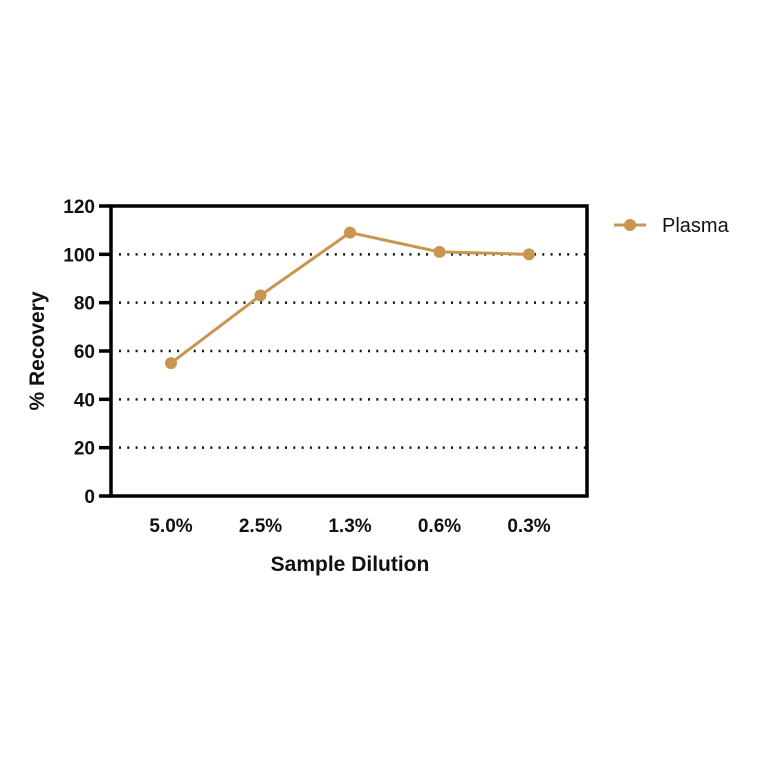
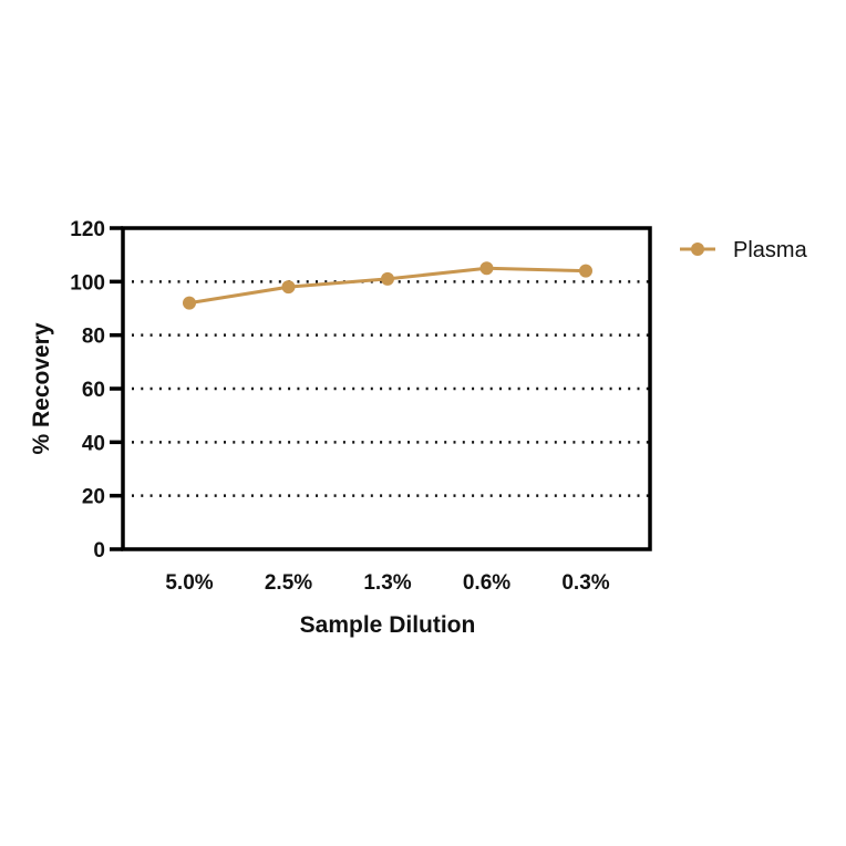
5.0%: 55 -> 92
2.5%: 83 -> 98
1.3%: 109 -> 101
0.6%: 101 -> 105
0.3%: 100 -> 104
